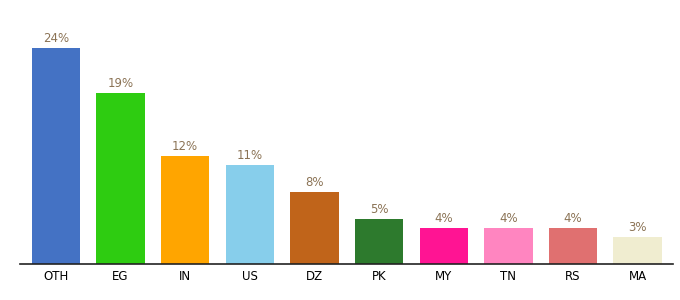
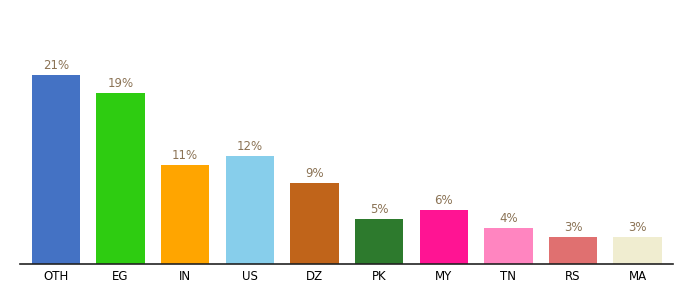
OTH: 24% -> 21%
IN: 12% -> 11%
US: 11% -> 12%
DZ: 8% -> 9%
MY: 4% -> 6%
RS: 4% -> 3%
